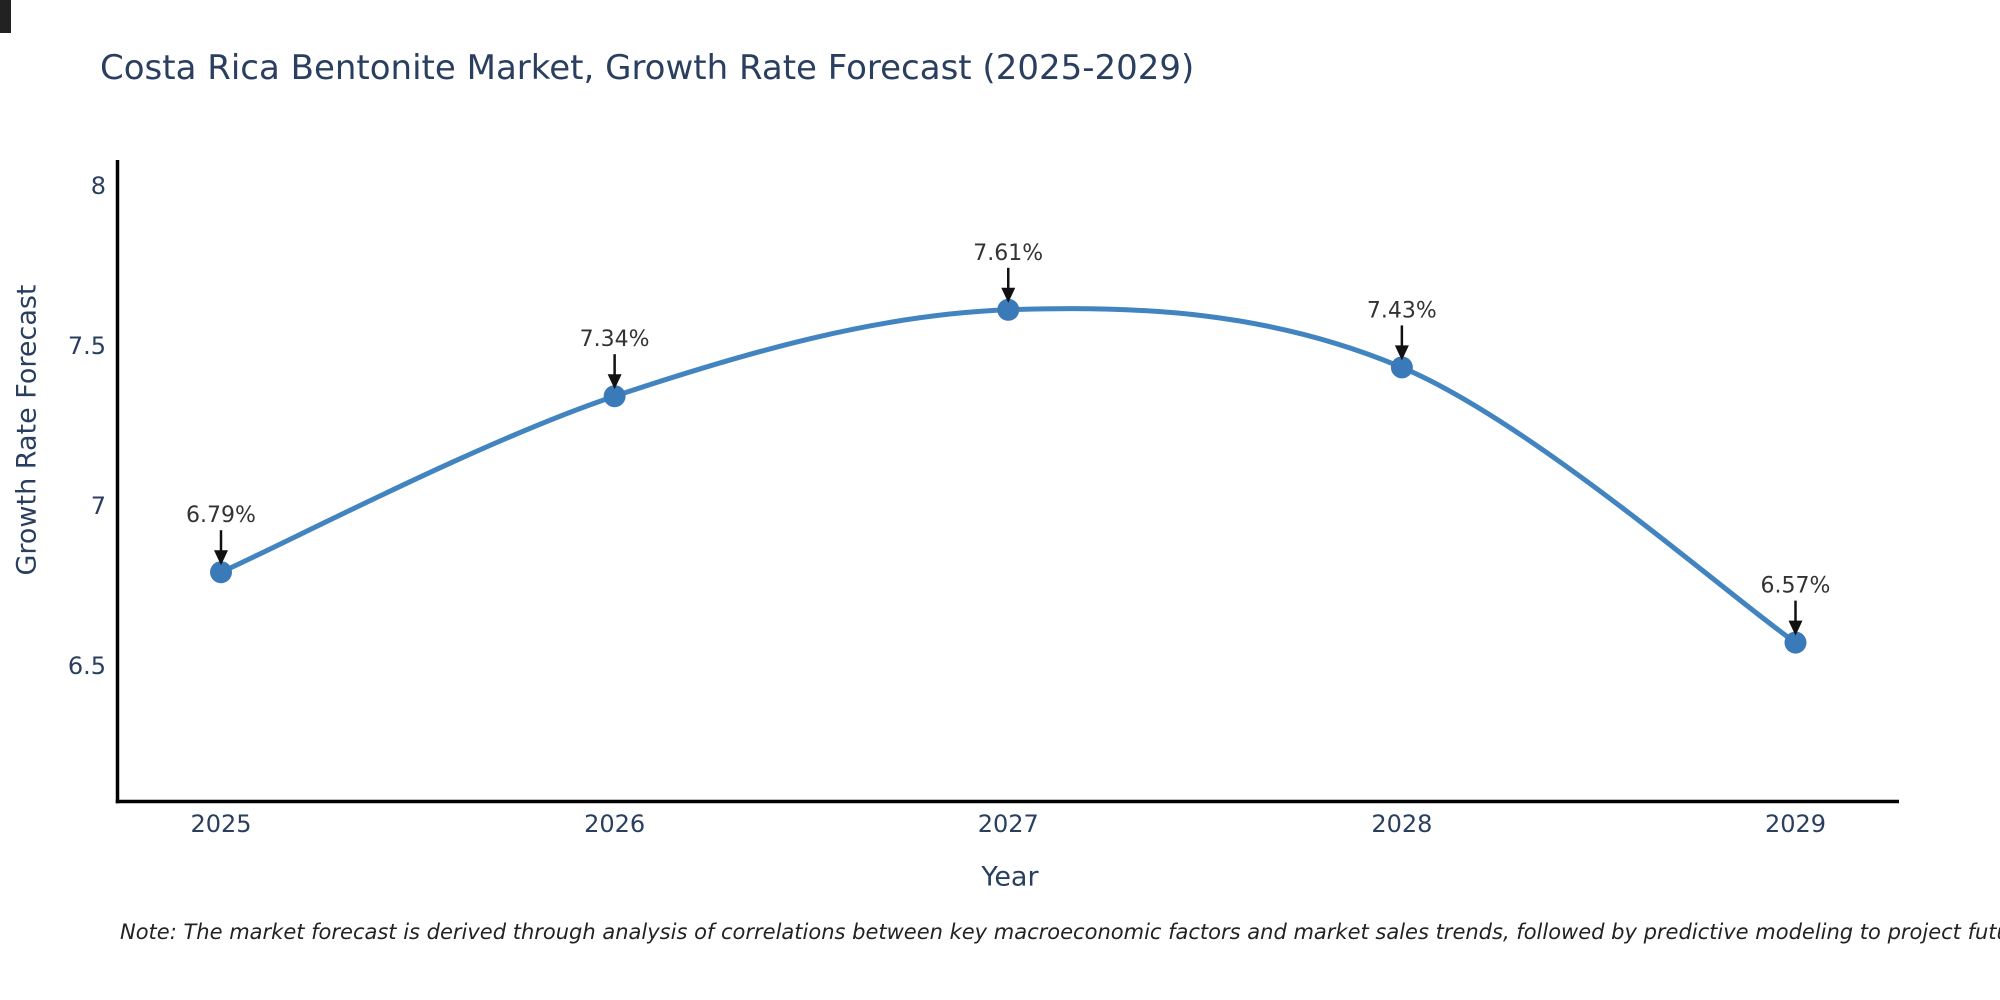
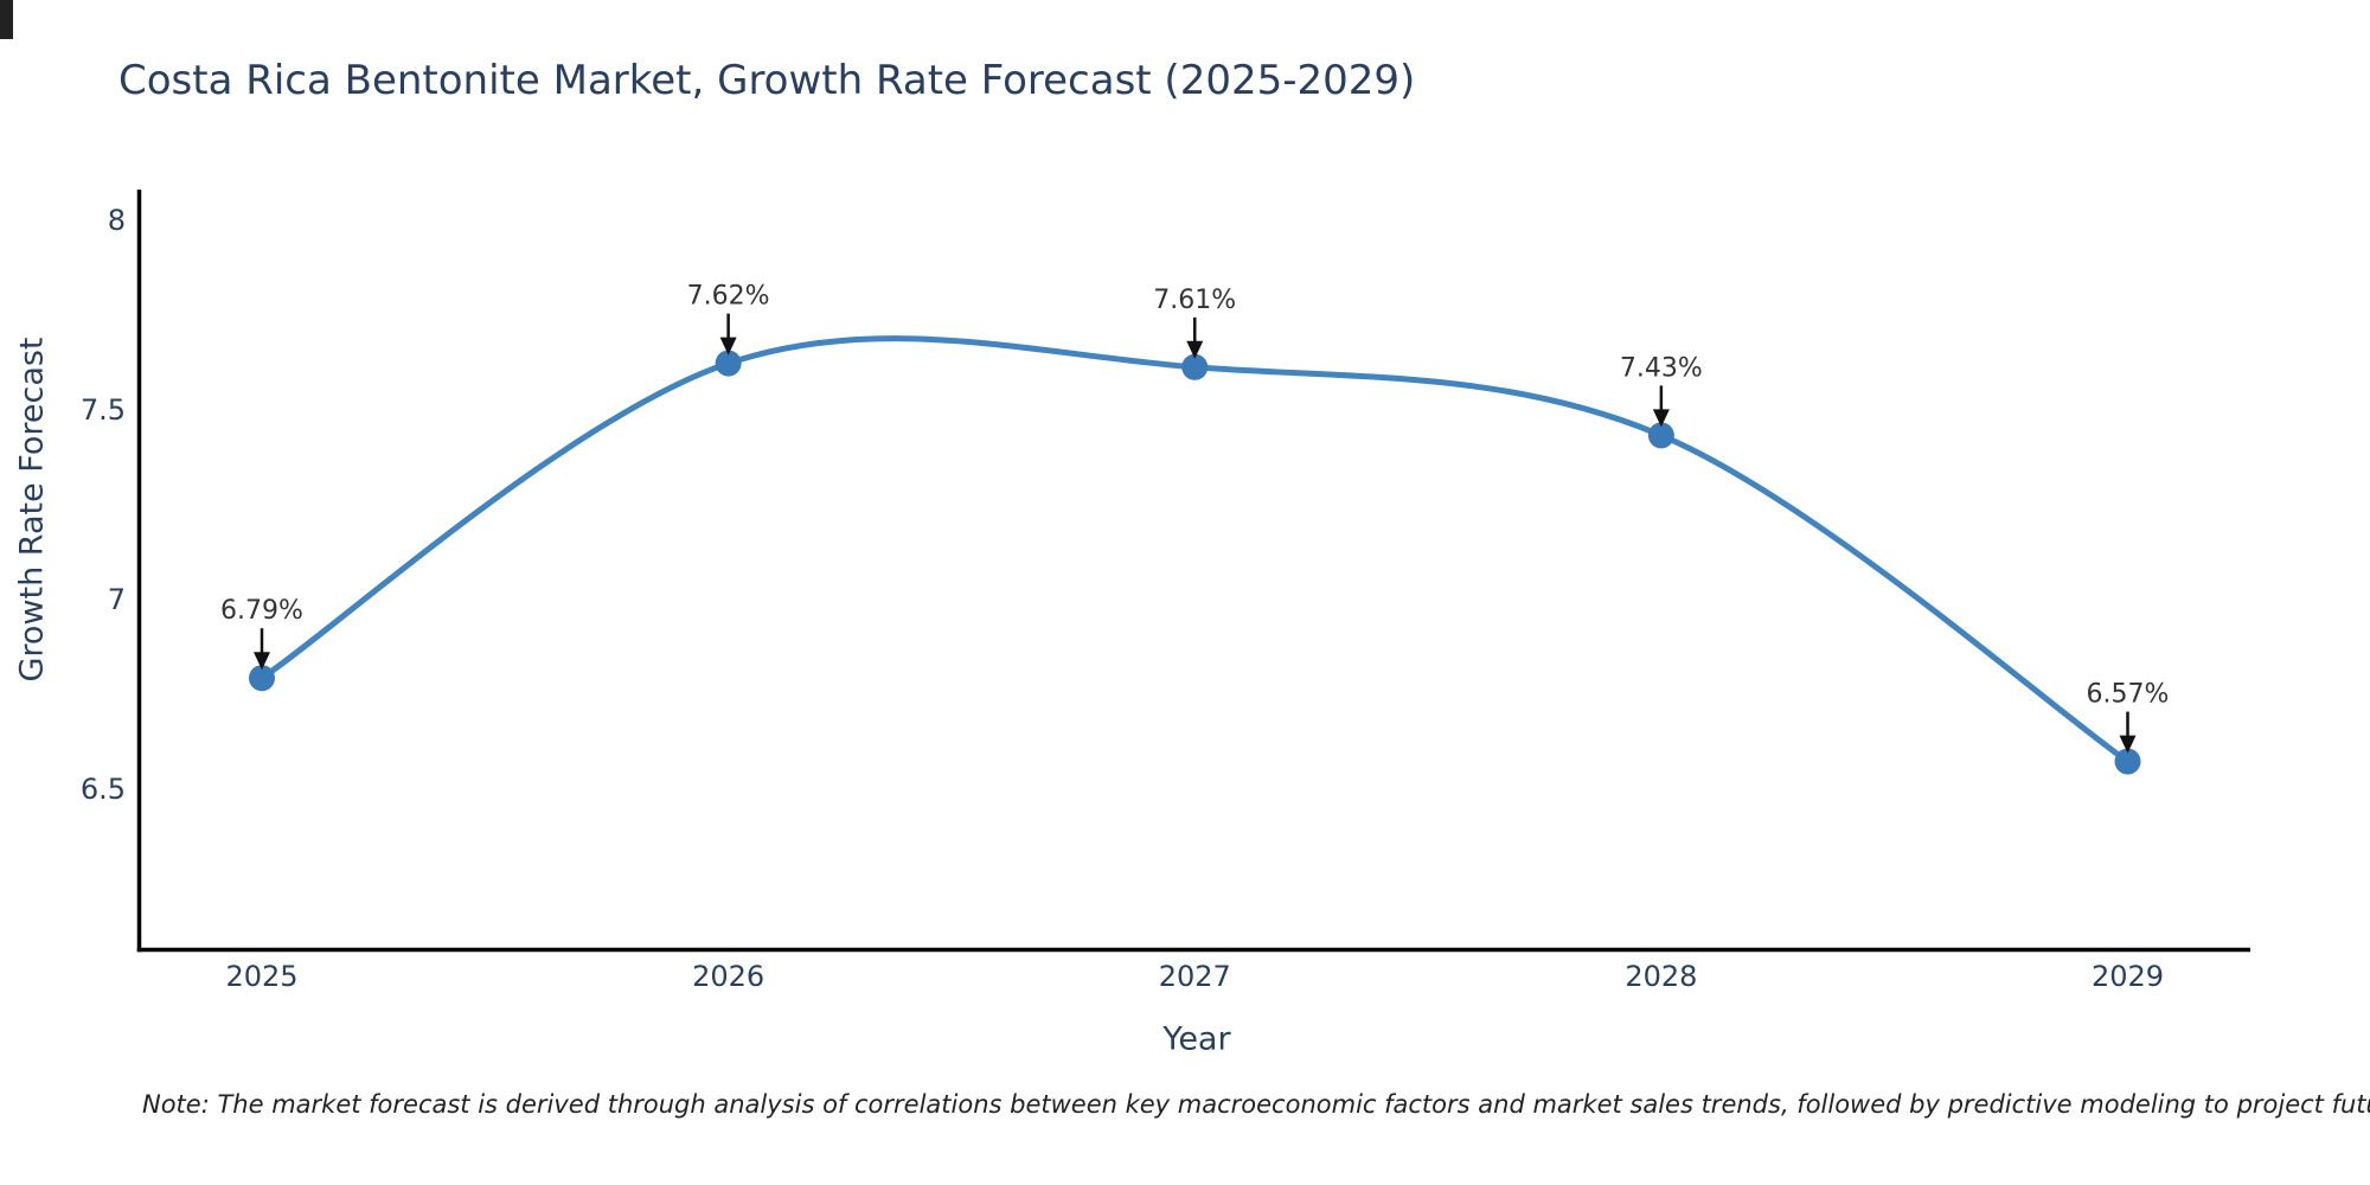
2026: 7.34% -> 7.62%
